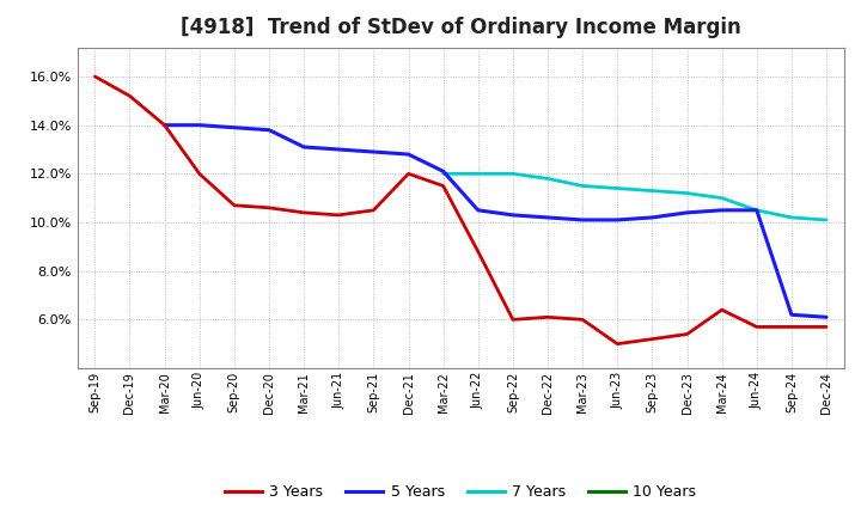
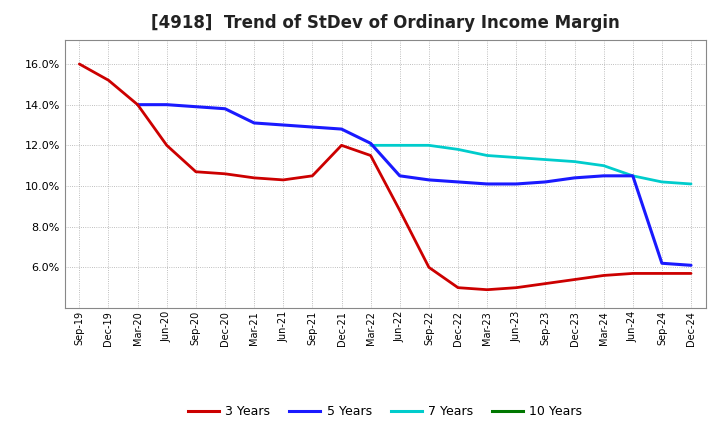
3 Years/Dec-22: 6.1% -> 5.0%
3 Years/Mar-23: 6.0% -> 4.9%
3 Years/Mar-24: 6.4% -> 5.6%
